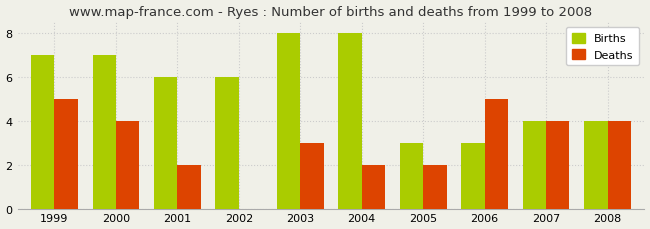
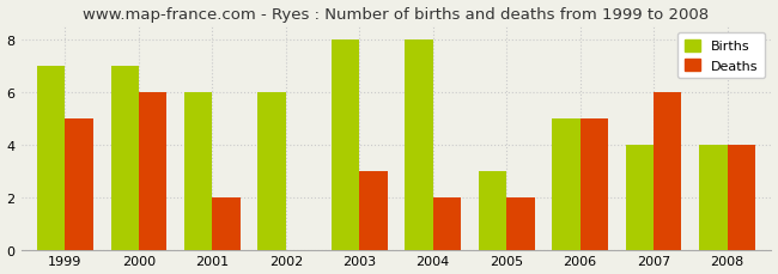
Deaths/2000: 4 -> 6
Births/2006: 3 -> 5
Deaths/2007: 4 -> 6
